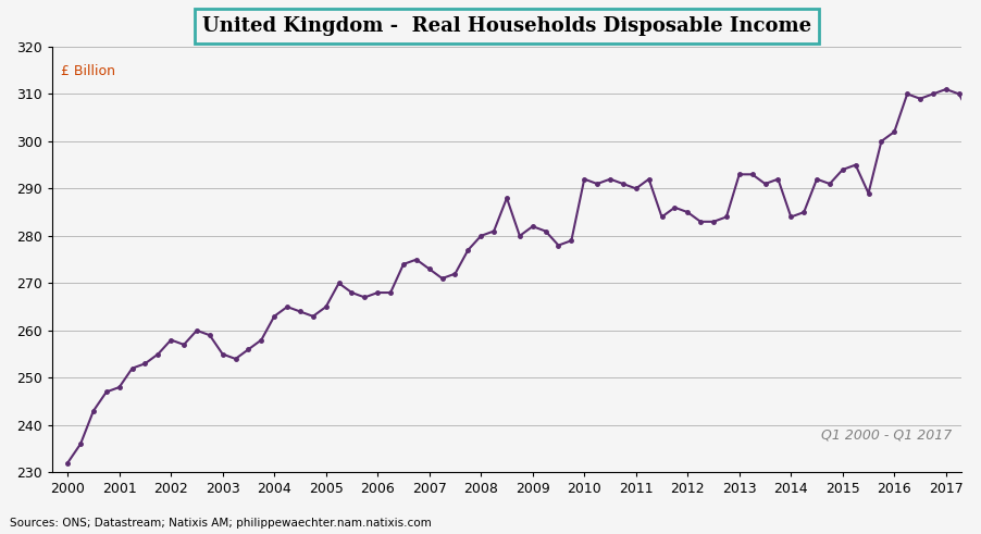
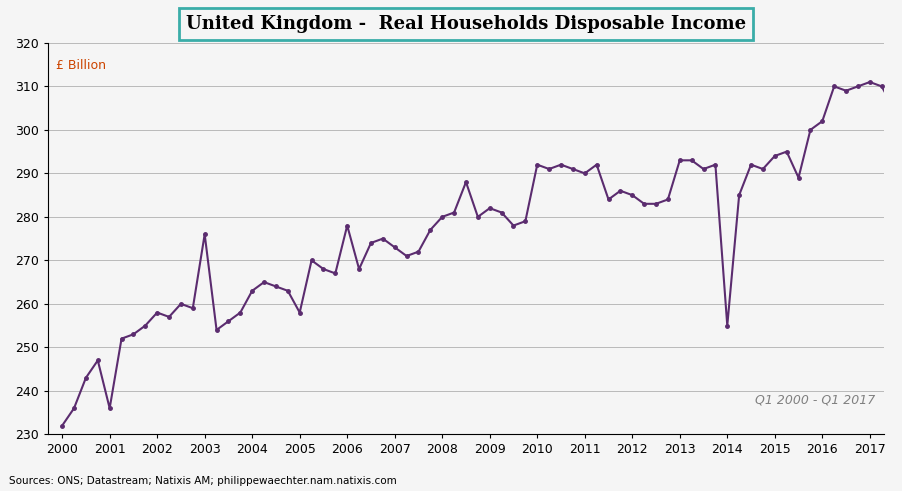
2001: 248 -> 236
2003: 255 -> 276
2005: 265 -> 258
2006: 268 -> 278
2014: 284 -> 255
